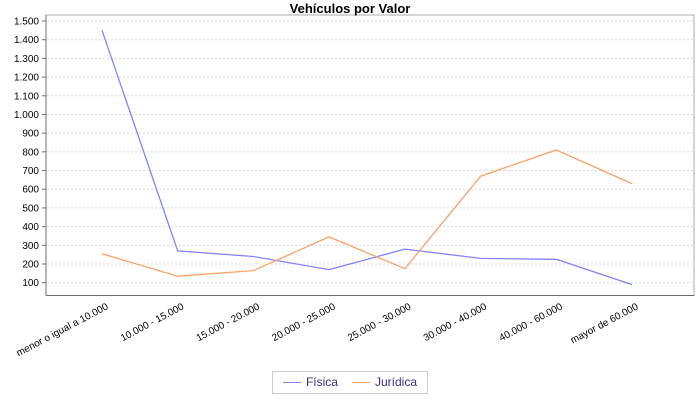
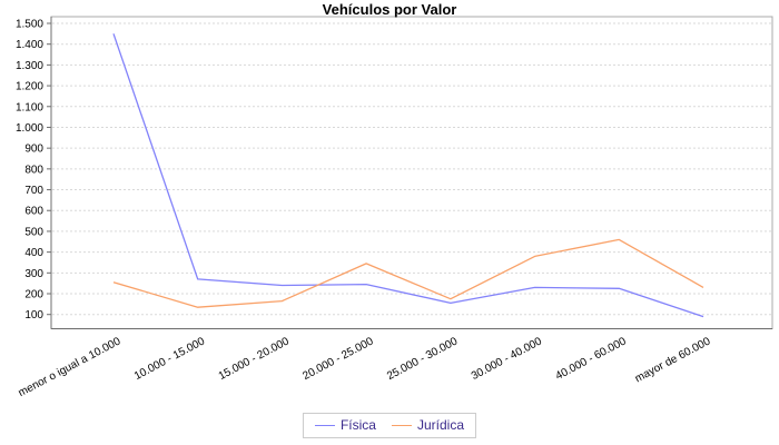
Física/20.000 - 25.000: 170 -> 240
Física/25.000 - 30.000: 280 -> 160
Jurídica/30.000 - 40.000: 670 -> 380
Jurídica/40.000 - 60.000: 810 -> 460
Jurídica/mayor de 60.000: 630 -> 230
